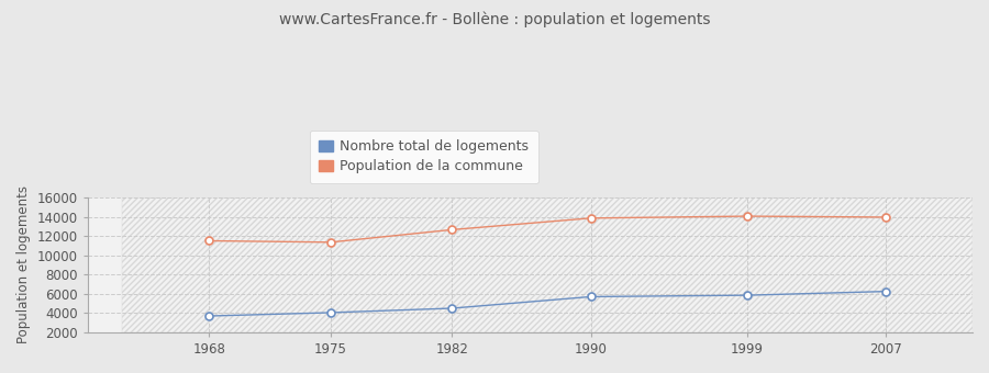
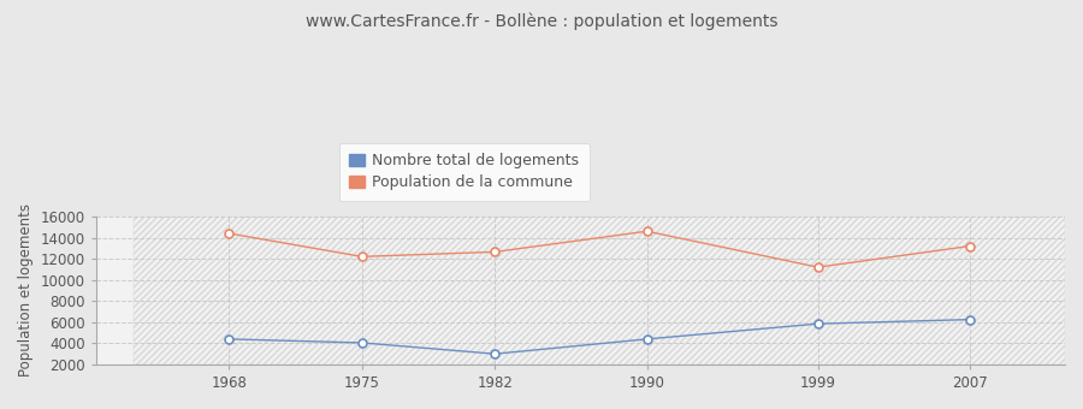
Nombre total de logements/1968: 3700 -> 4400
Population de la commune/1968: 11500 -> 14400
Population de la commune/1975: 11400 -> 12200
Nombre total de logements/1982: 4500 -> 3000
Nombre total de logements/1990: 5700 -> 4400
Population de la commune/1990: 13800 -> 14600
Population de la commune/1999: 14000 -> 11200
Population de la commune/2007: 14000 -> 13200
